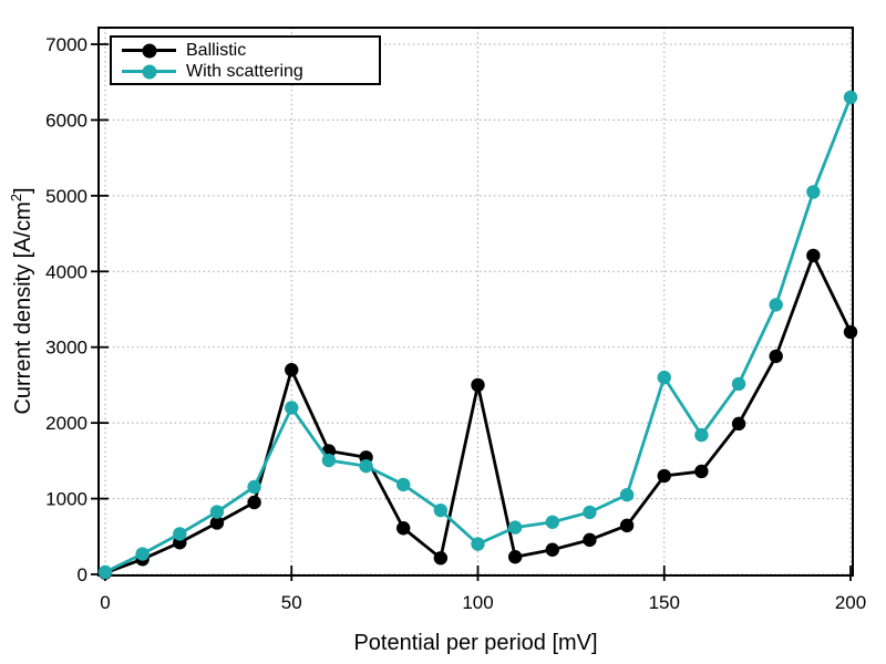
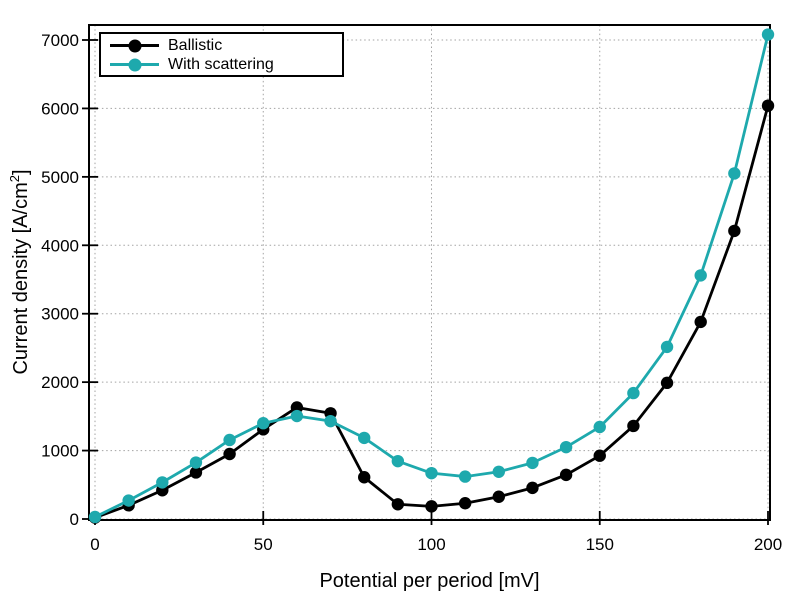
Ballistic/50: 2700 -> 1300
With scattering/50: 2200 -> 1400
Ballistic/100: 2500 -> 200
With scattering/100: 400 -> 700
Ballistic/150: 1300 -> 900
With scattering/150: 2600 -> 1300
Ballistic/200: 3200 -> 6000
With scattering/200: 6300 -> 7100
